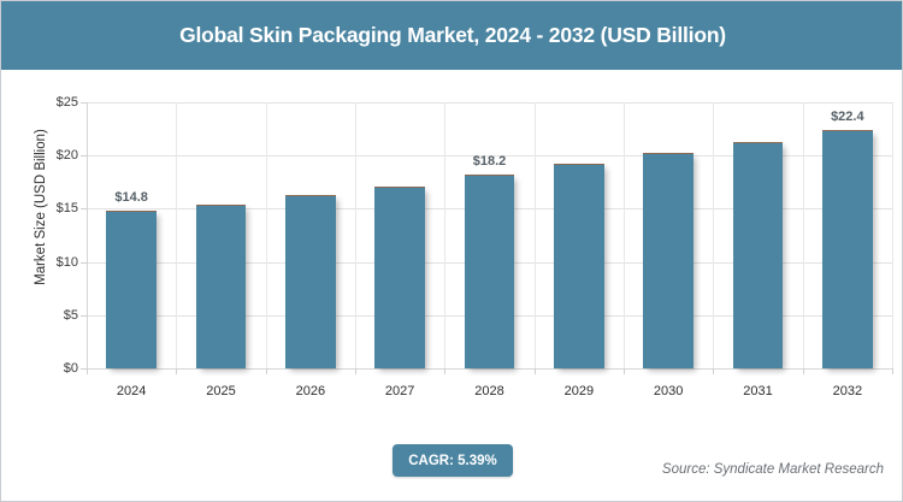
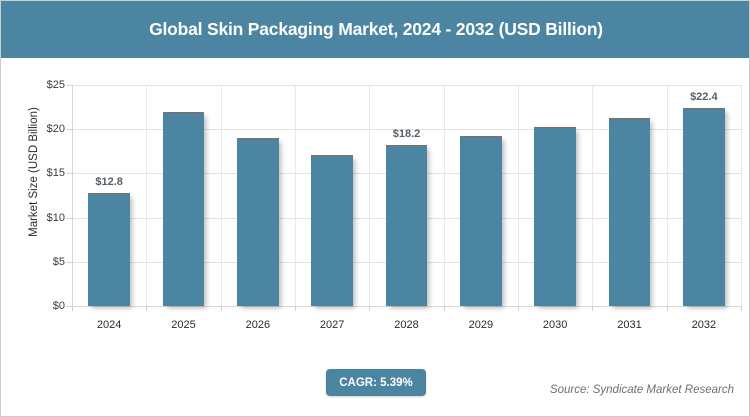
2024: $14.8 -> $12.8
2025: $15 -> $22
2026: $16 -> $19
